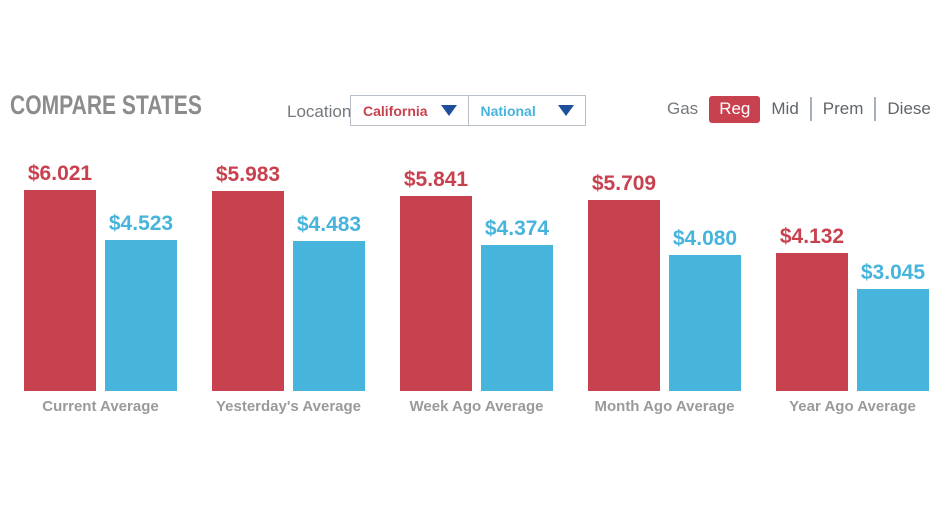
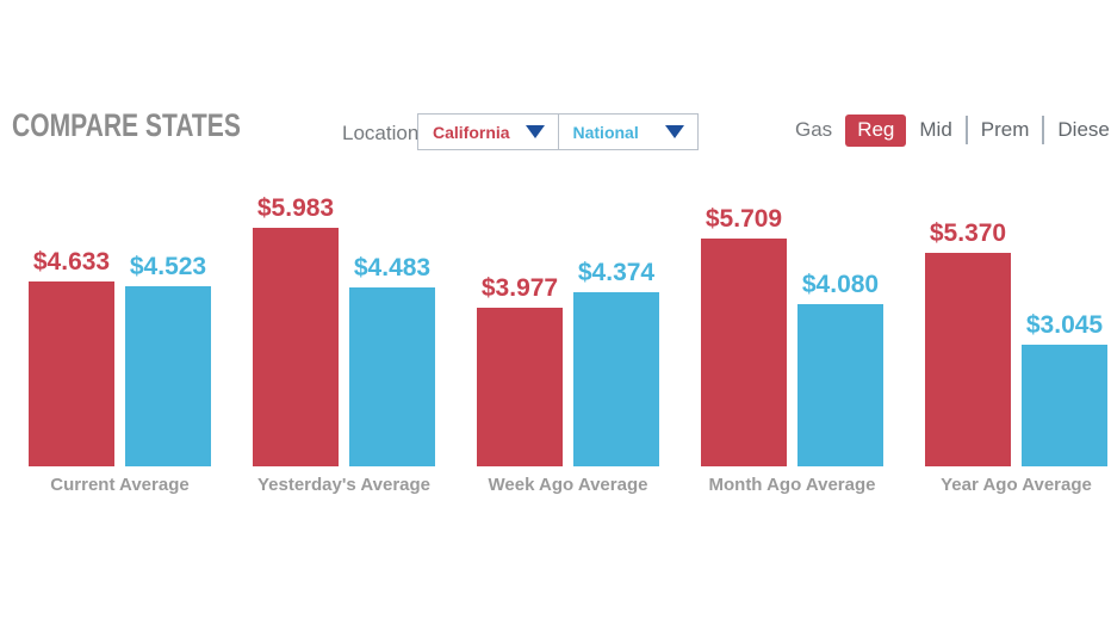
California/Current Average: $6.021 -> $4.633
California/Week Ago Average: $5.841 -> $3.977
California/Year Ago Average: $4.132 -> $5.370
